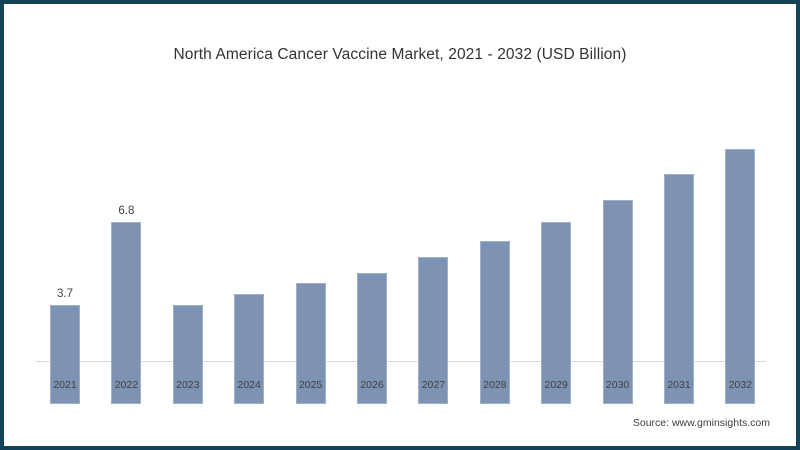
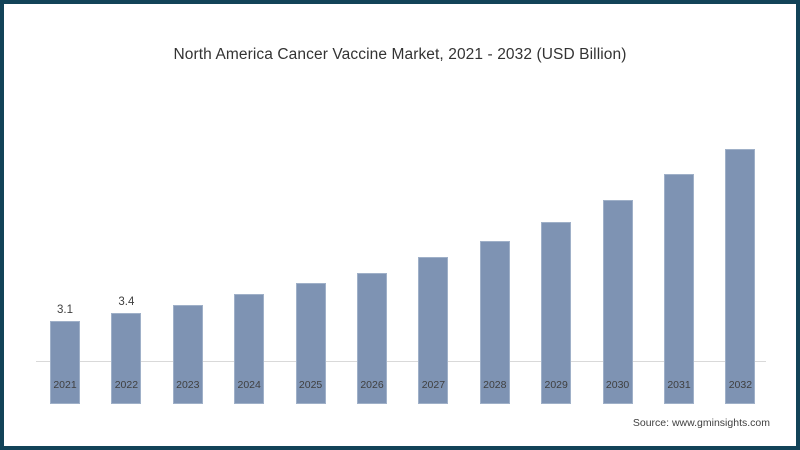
2021: 3.7 -> 3.1
2022: 6.8 -> 3.4
